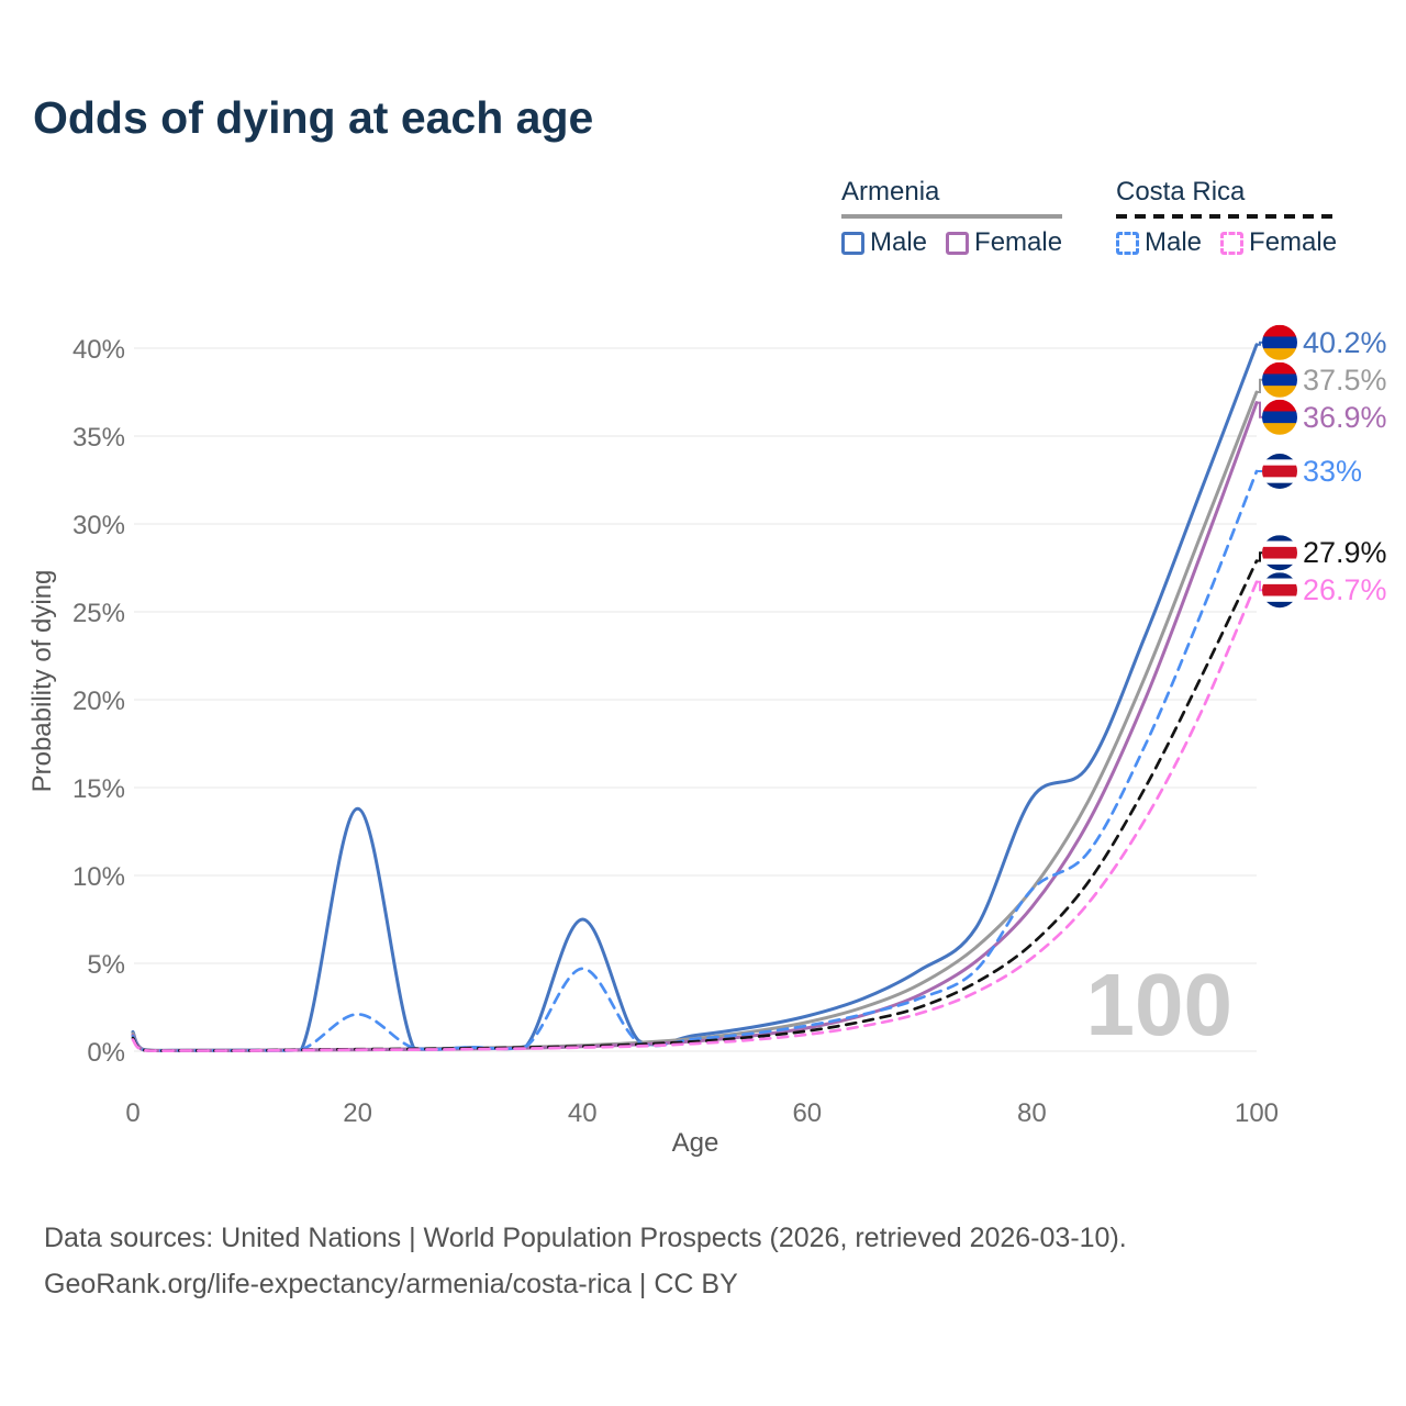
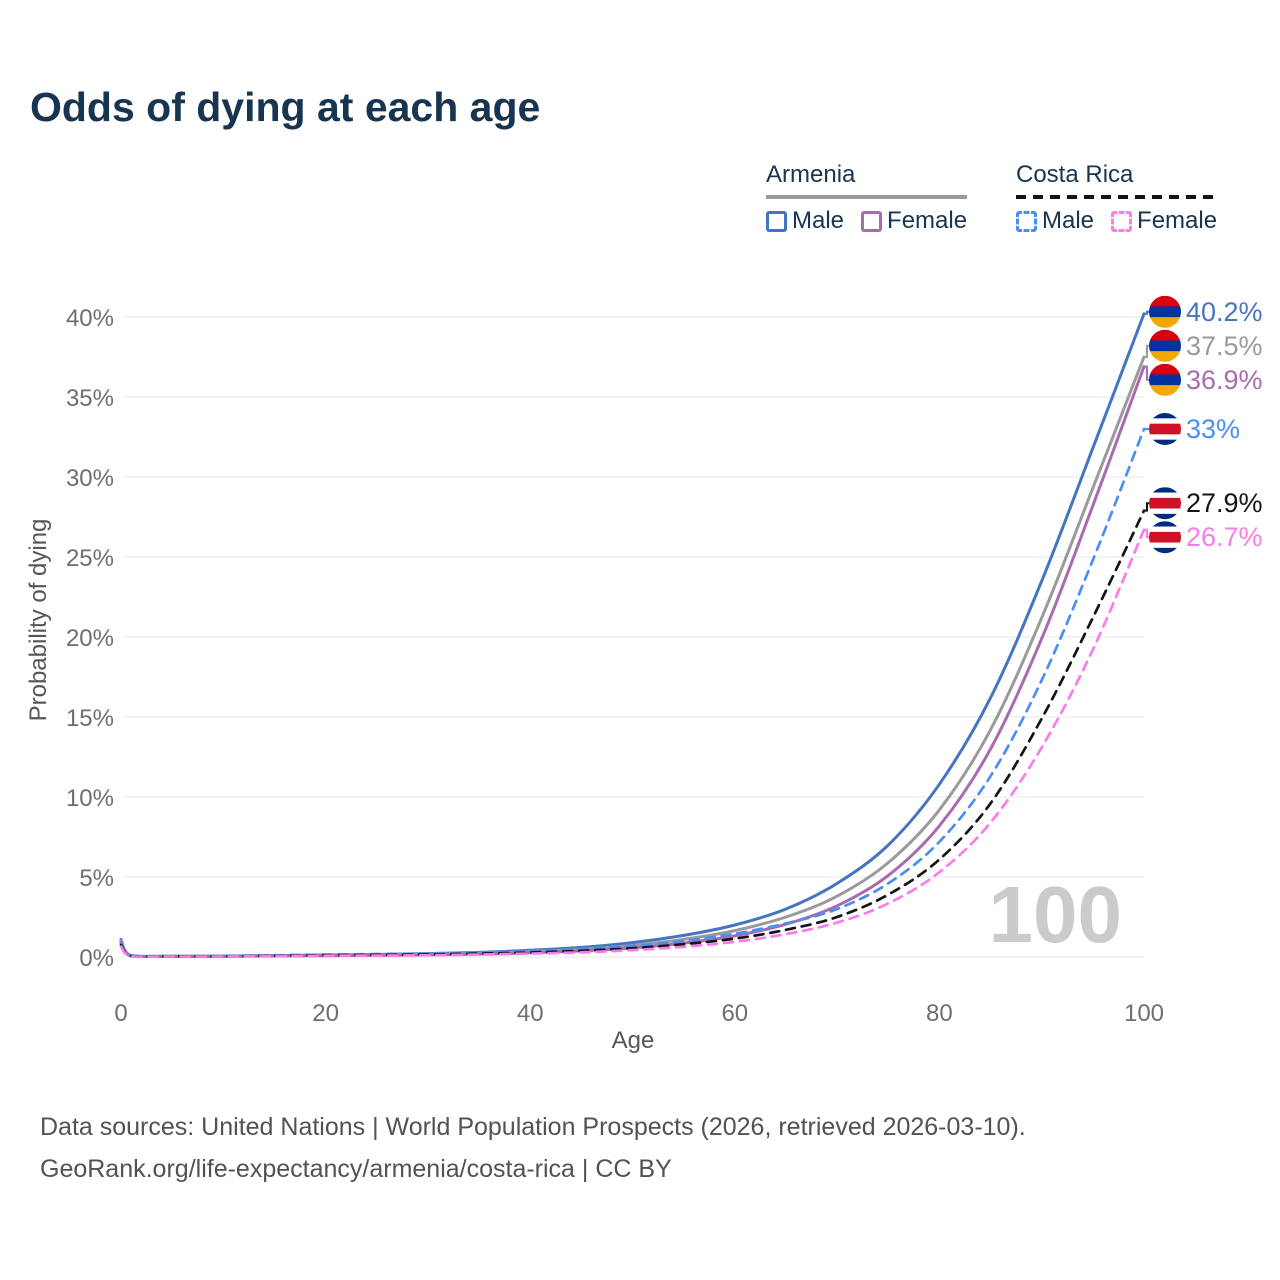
Armenia Male/20: 13.8% -> 0.1%
Costa Rica Male/20: 2.1% -> 0.1%
Armenia Male/40: 7.5% -> 0.4%
Costa Rica Male/40: 4.7% -> 0.4%
Armenia Male/80: 14.4% -> 10.8%
Costa Rica Male/80: 9.2% -> 7.2%
